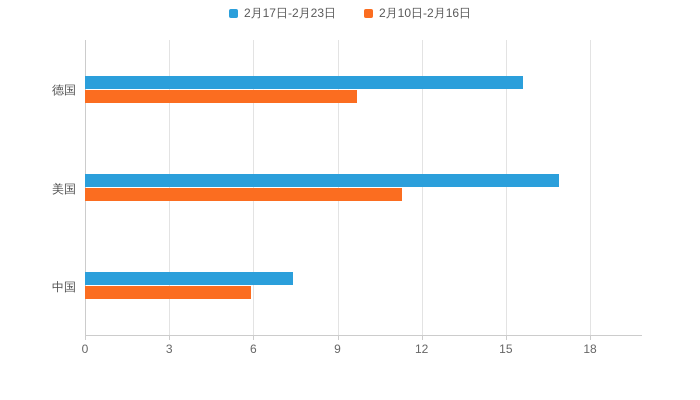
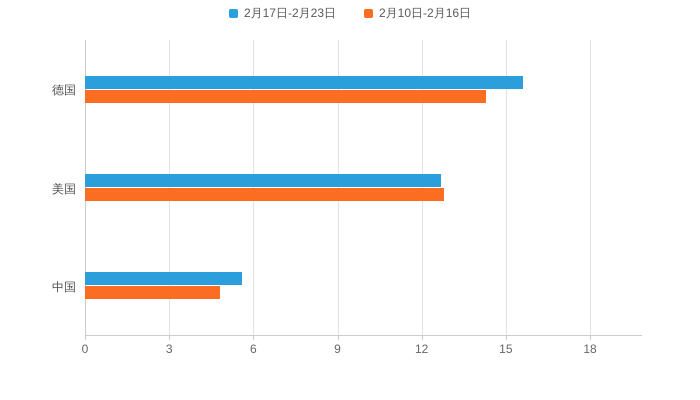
2月10日-2月16日/德国: 9.7 -> 14.3
2月17日-2月23日/美国: 16.9 -> 12.7
2月10日-2月16日/美国: 11.3 -> 12.8
2月17日-2月23日/中国: 7.4 -> 5.6
2月10日-2月16日/中国: 5.9 -> 4.8
